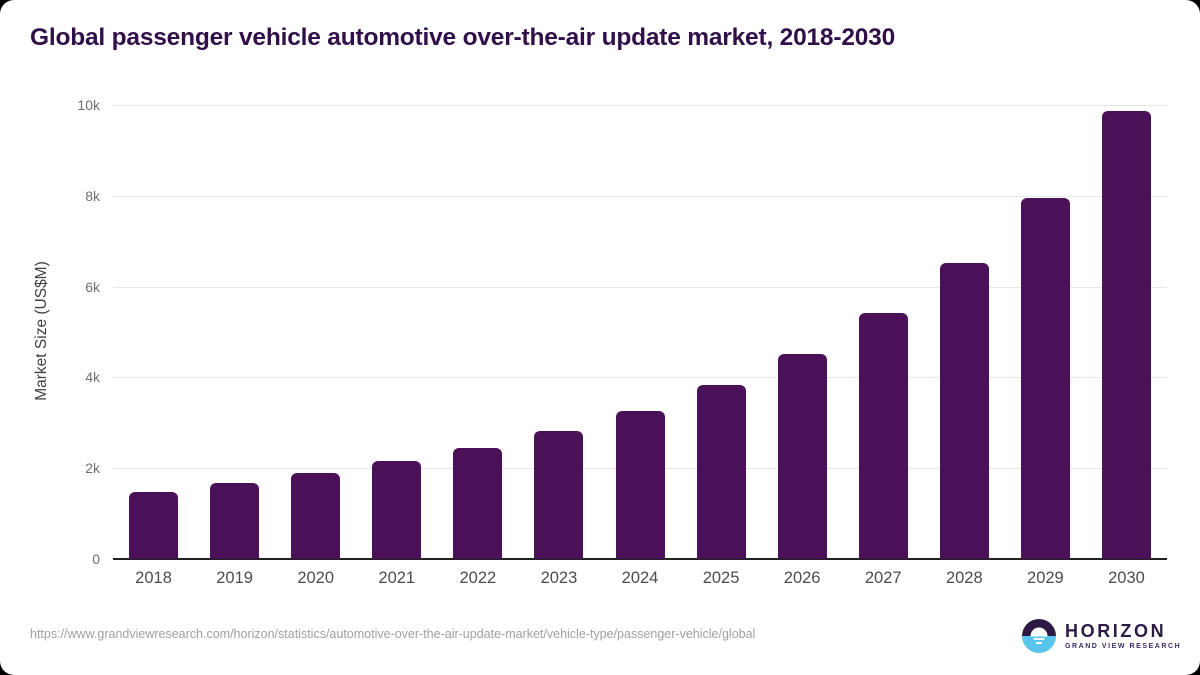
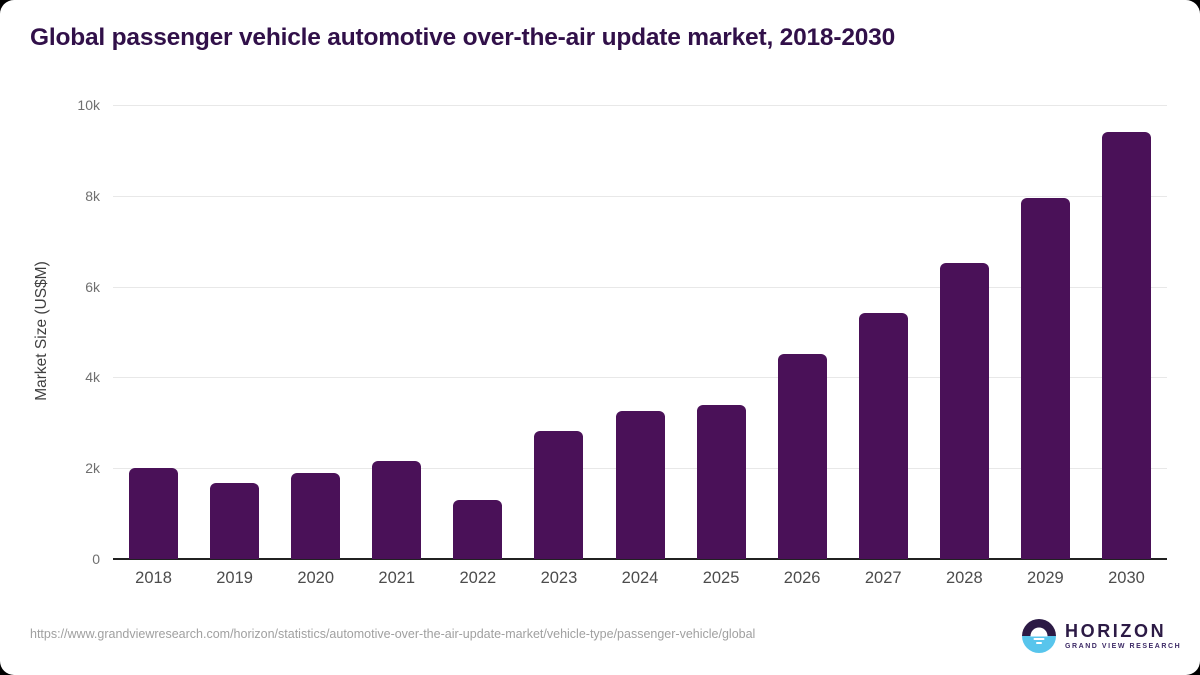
2018: 1.5k -> 2.0k
2022: 2.4k -> 1.3k
2025: 3.8k -> 3.4k
2030: 9.9k -> 9.4k
